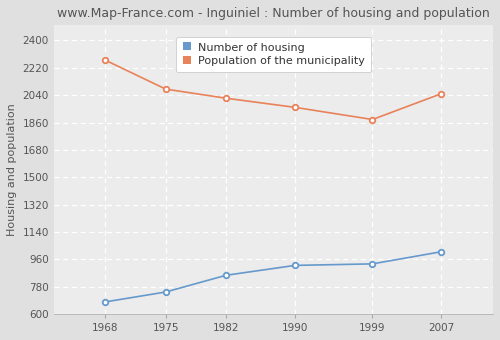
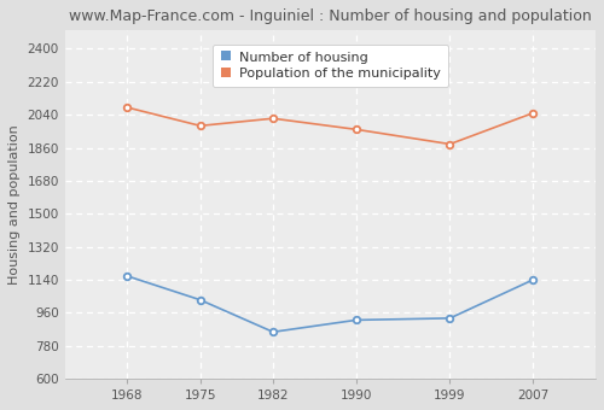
Number of housing/1968: 680 -> 1160
Population of the municipality/1968: 2270 -> 2080
Number of housing/1975: 740 -> 1030
Population of the municipality/1975: 2080 -> 1980
Number of housing/2007: 1010 -> 1140
